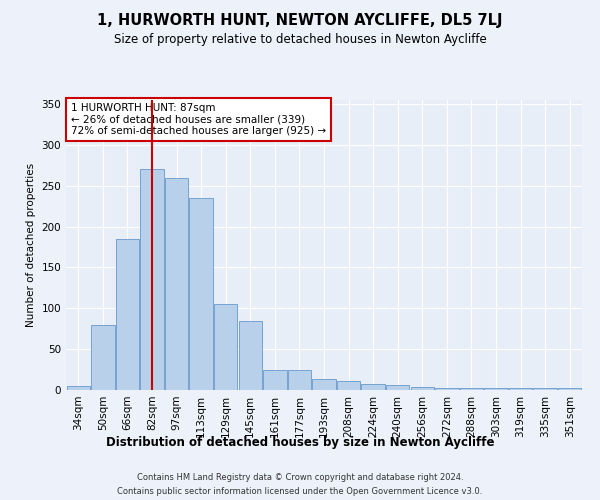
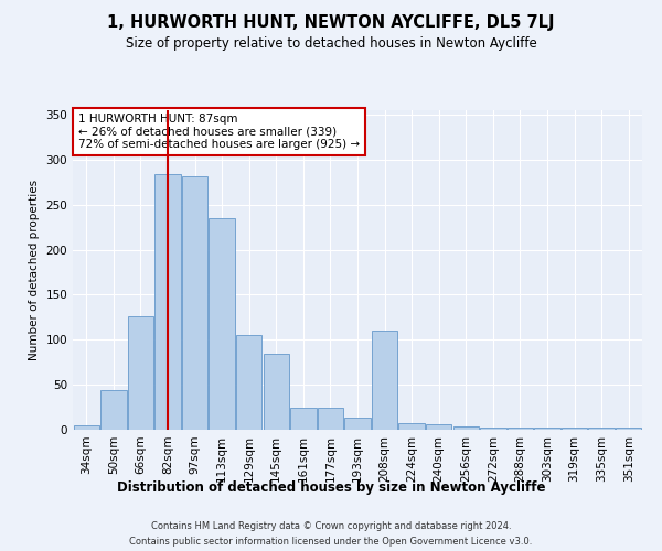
50sqm: 80 -> 44
66sqm: 185 -> 126
82sqm: 270 -> 284
97sqm: 260 -> 282
208sqm: 11 -> 110
